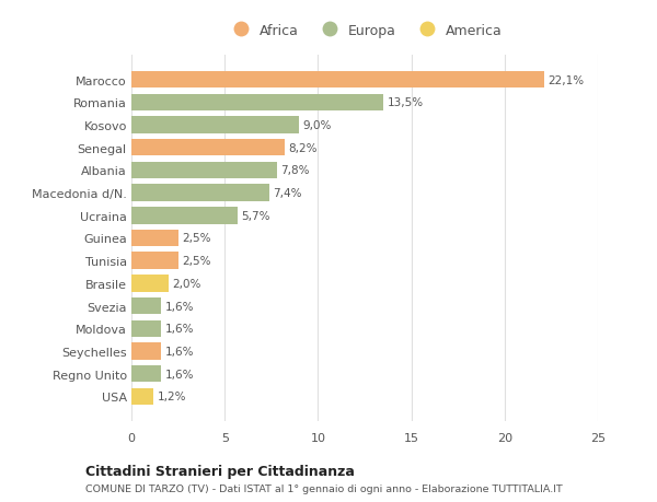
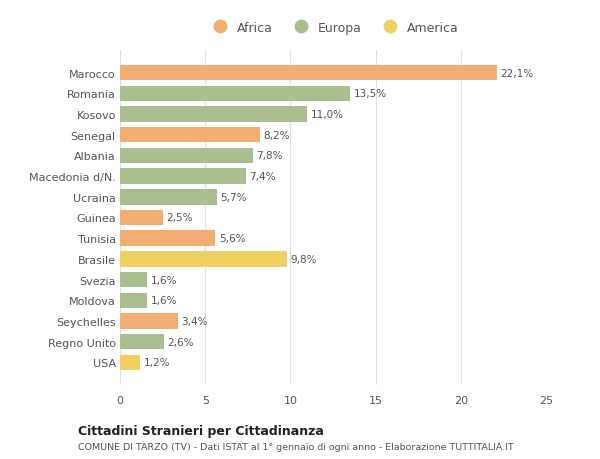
Kosovo: 9,0% -> 11,0%
Tunisia: 2,5% -> 5,6%
Brasile: 2,0% -> 9,8%
Seychelles: 1,6% -> 3,4%
Regno Unito: 1,6% -> 2,6%
